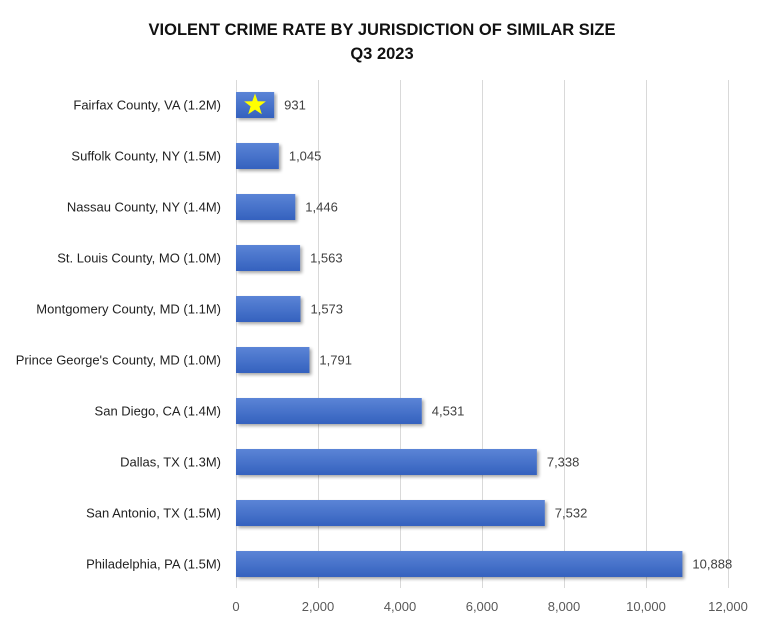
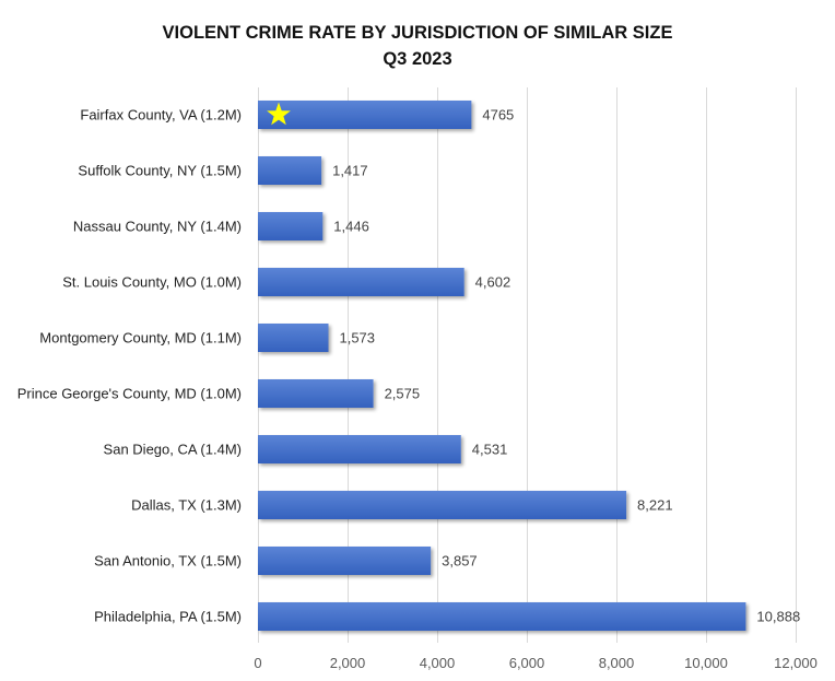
Fairfax County, VA (1.2M): 931 -> 4765
Suffolk County, NY (1.5M): 1,045 -> 1,417
St. Louis County, MO (1.0M): 1,563 -> 4,602
Prince George's County, MD (1.0M): 1,791 -> 2,575
Dallas, TX (1.3M): 7,338 -> 8,221
San Antonio, TX (1.5M): 7,532 -> 3,857
